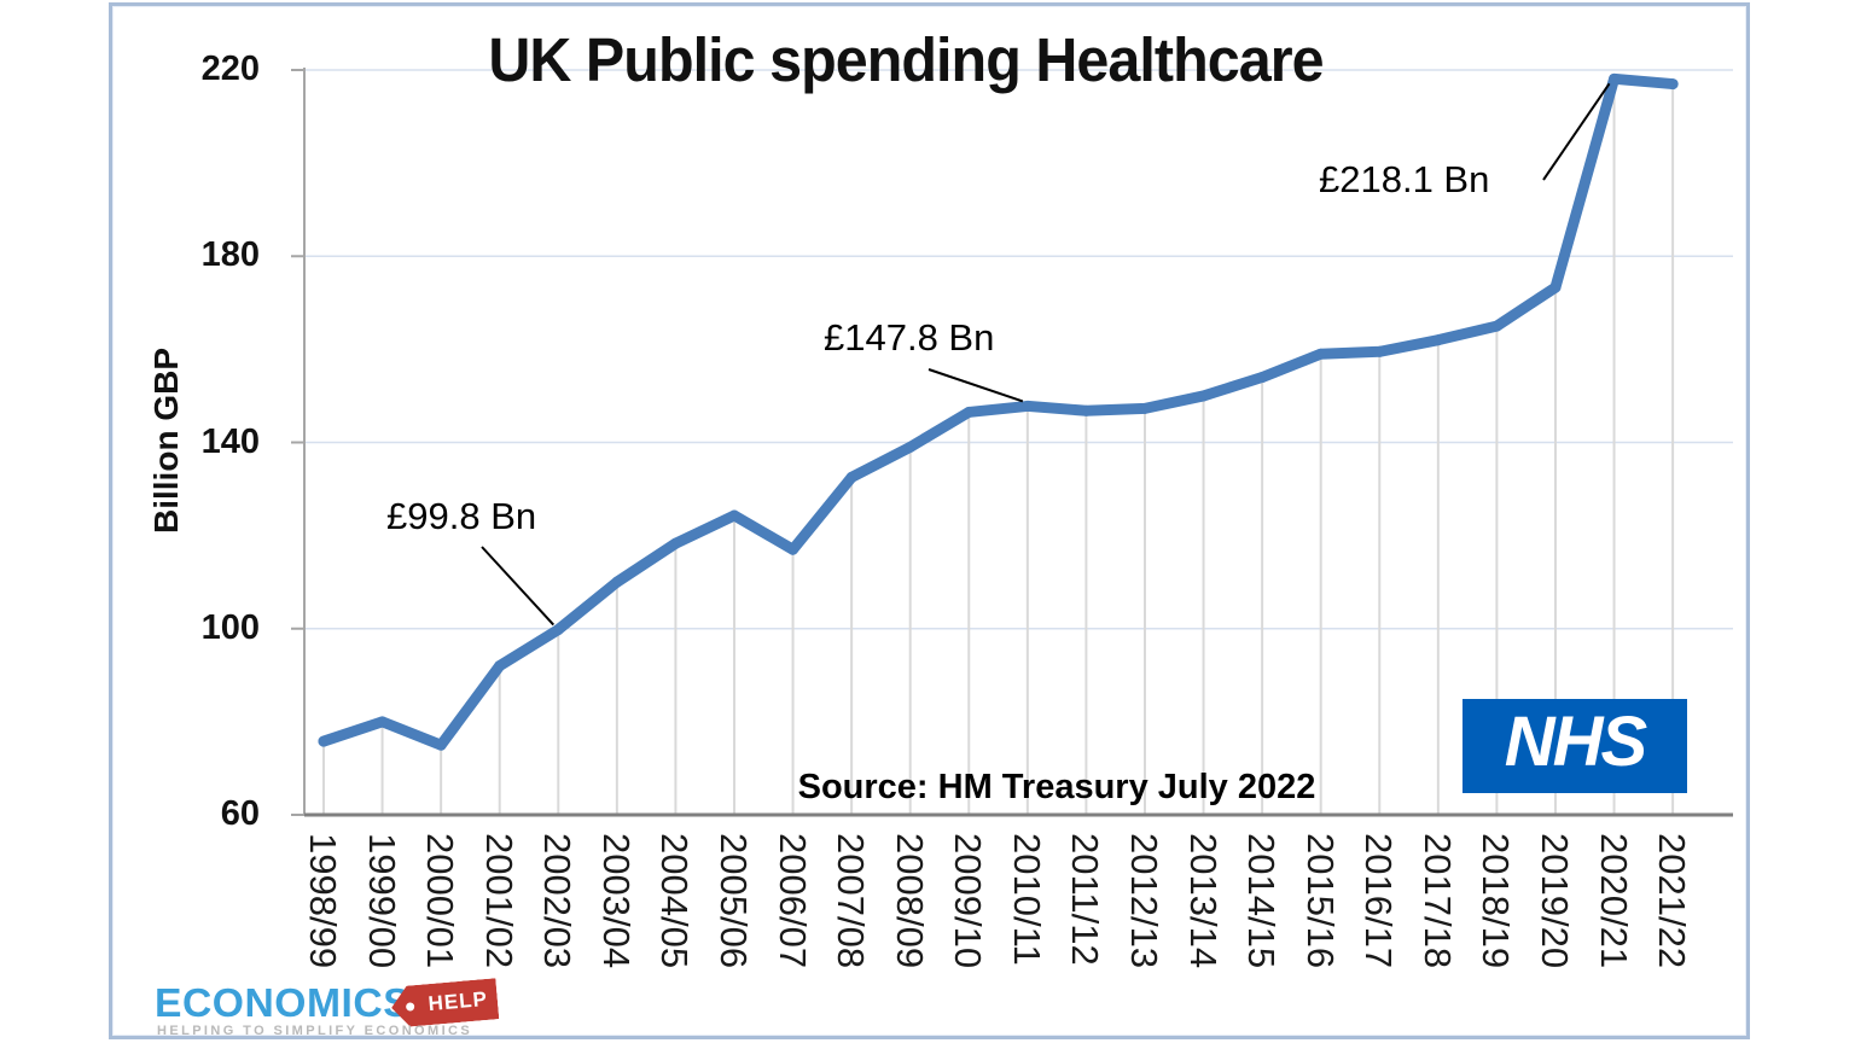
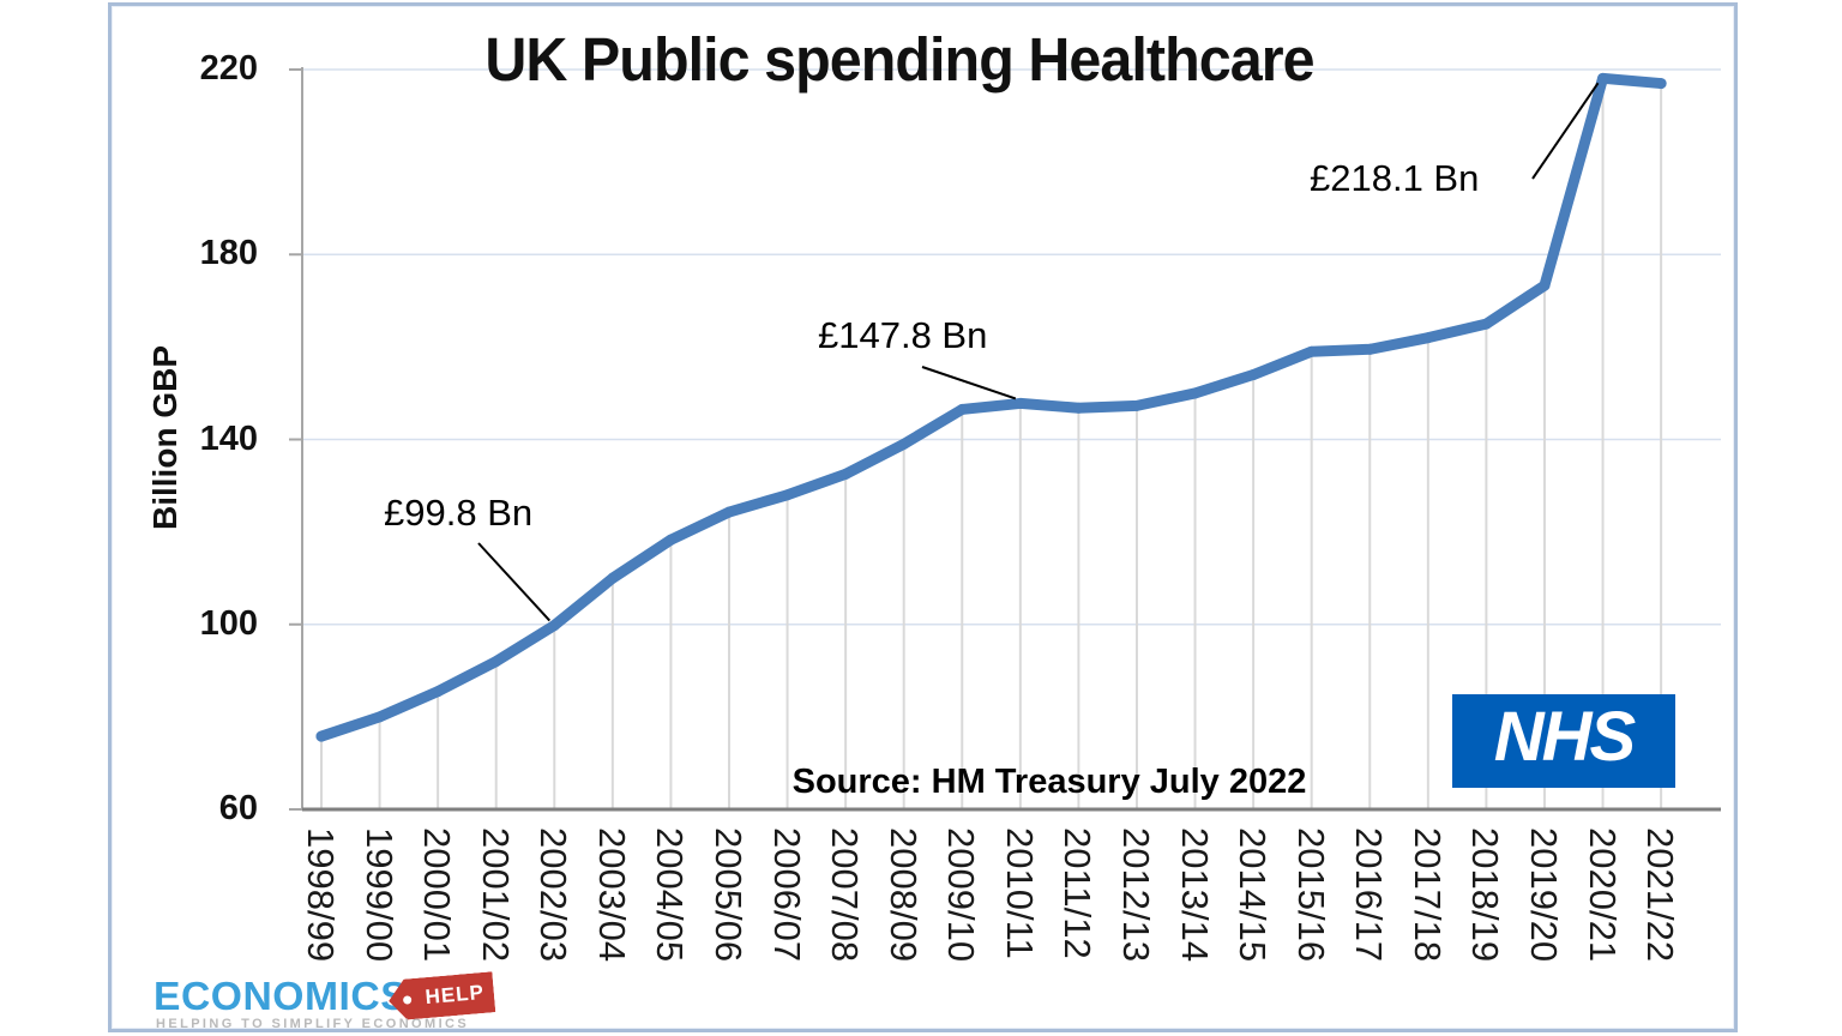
2000/01: 75 -> 86
2006/07: 117 -> 128
